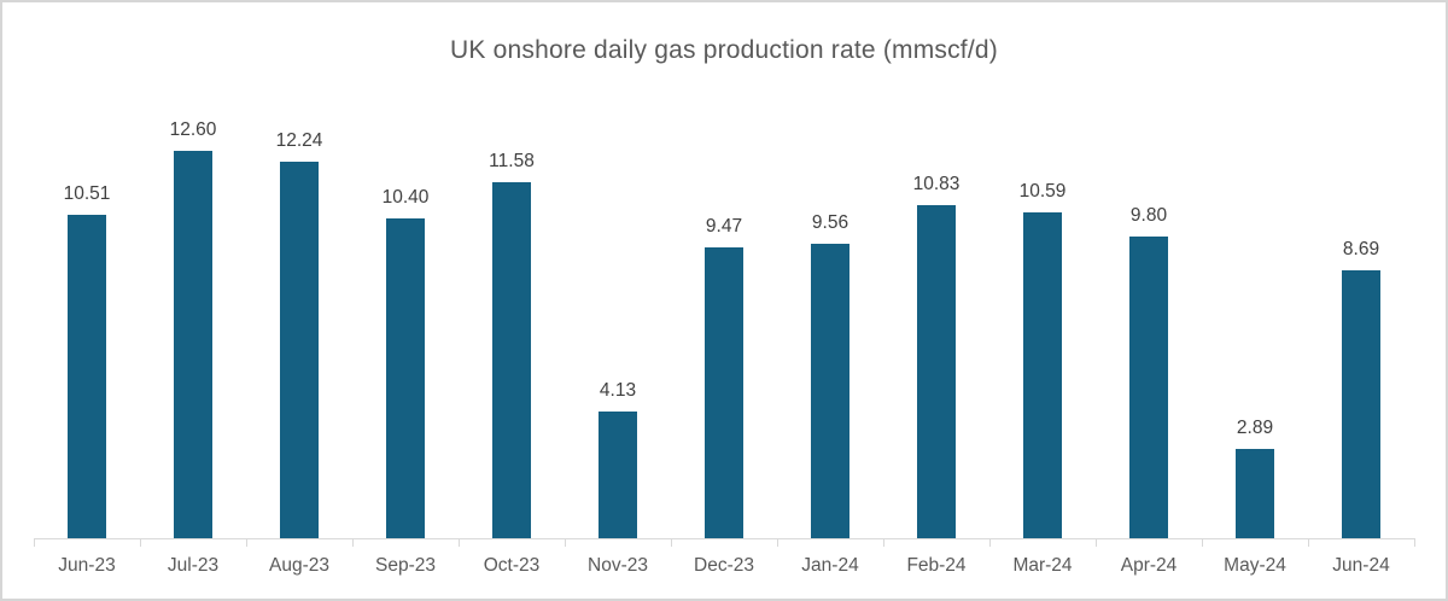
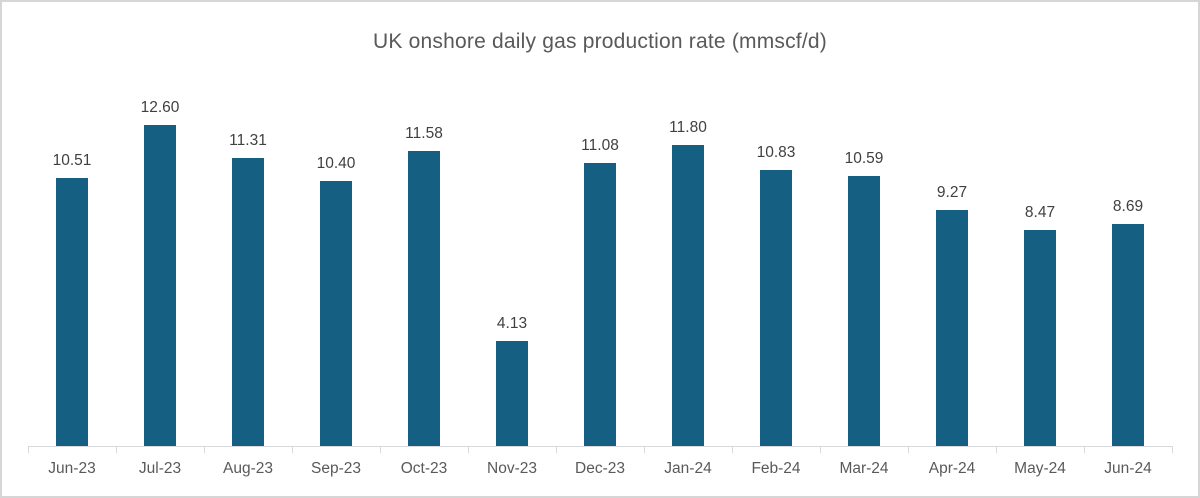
Aug-23: 12.24 -> 11.31
Dec-23: 9.47 -> 11.08
Jan-24: 9.56 -> 11.80
Apr-24: 9.80 -> 9.27
May-24: 2.89 -> 8.47
